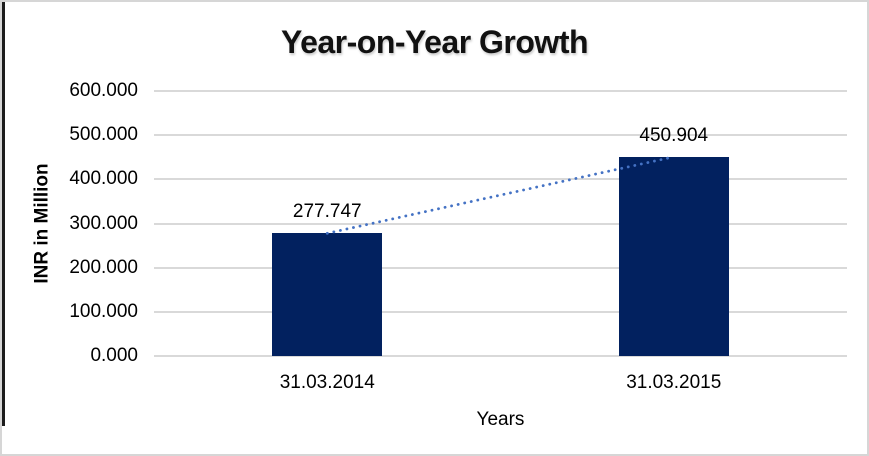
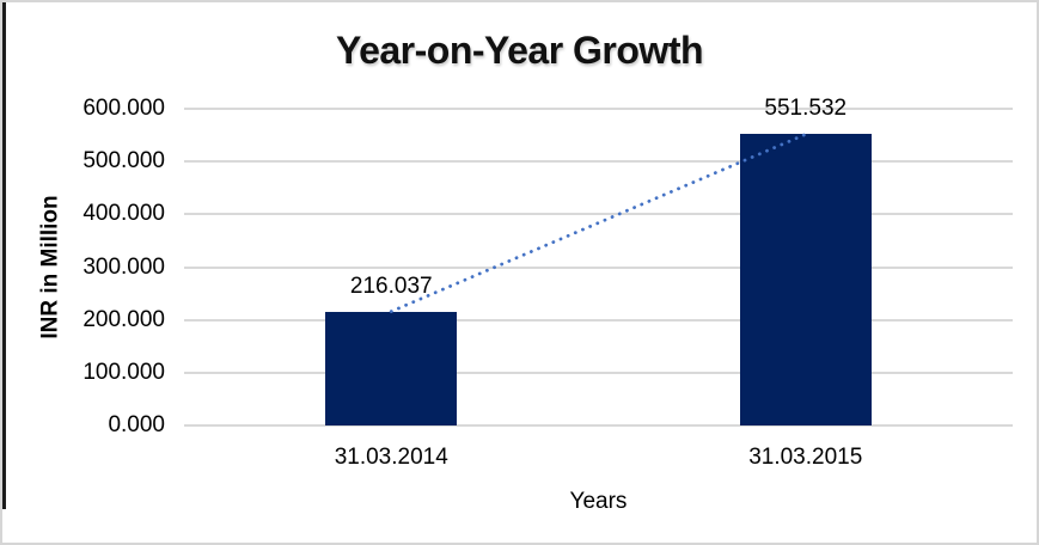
31.03.2014: 277.747 -> 216.037
31.03.2015: 450.904 -> 551.532
